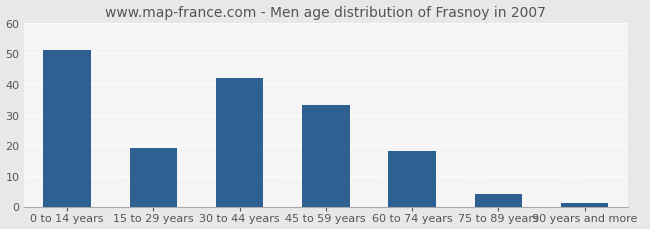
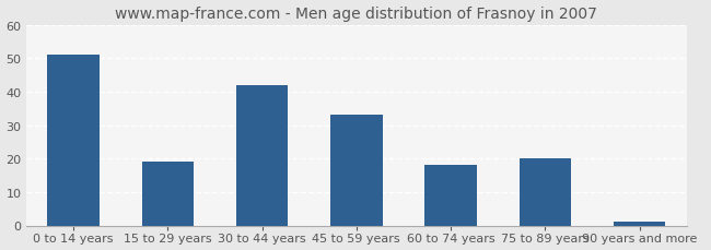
75 to 89 years: 4 -> 20
